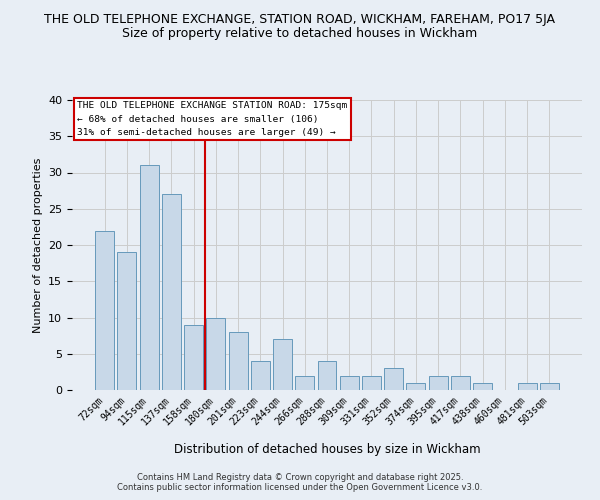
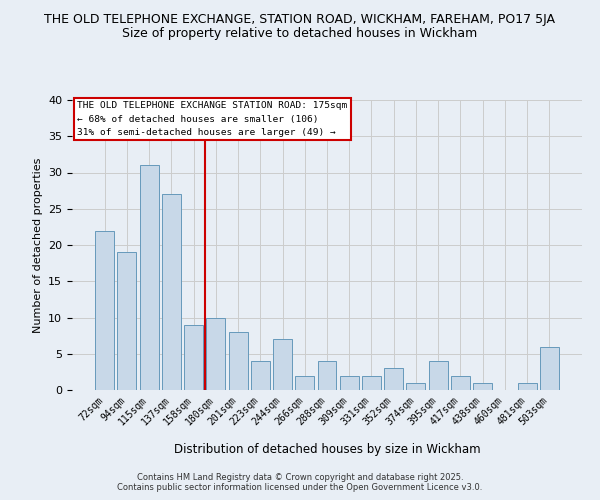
395sqm: 2 -> 4
503sqm: 1 -> 6
